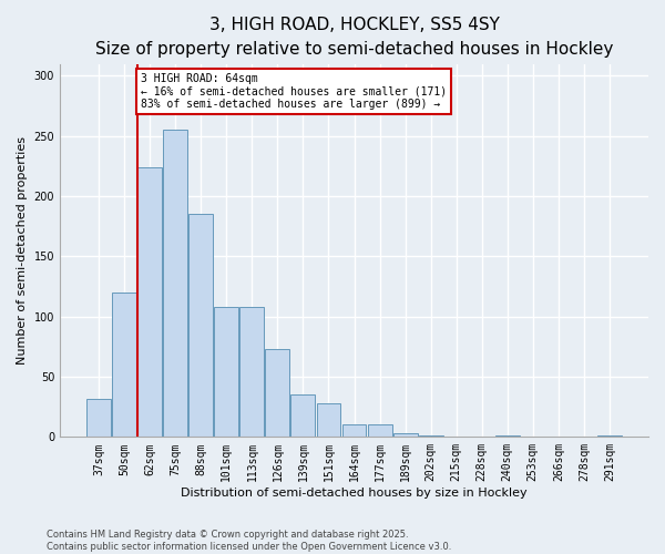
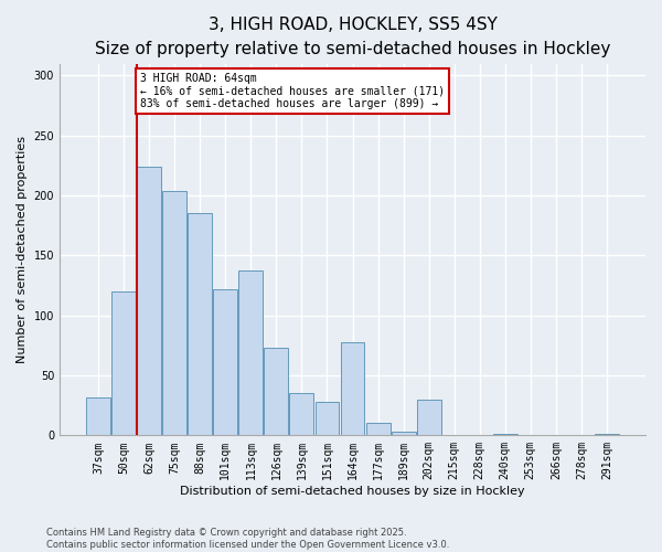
75sqm: 255 -> 204
101sqm: 108 -> 122
113sqm: 108 -> 137
164sqm: 10 -> 78
202sqm: 1 -> 30
